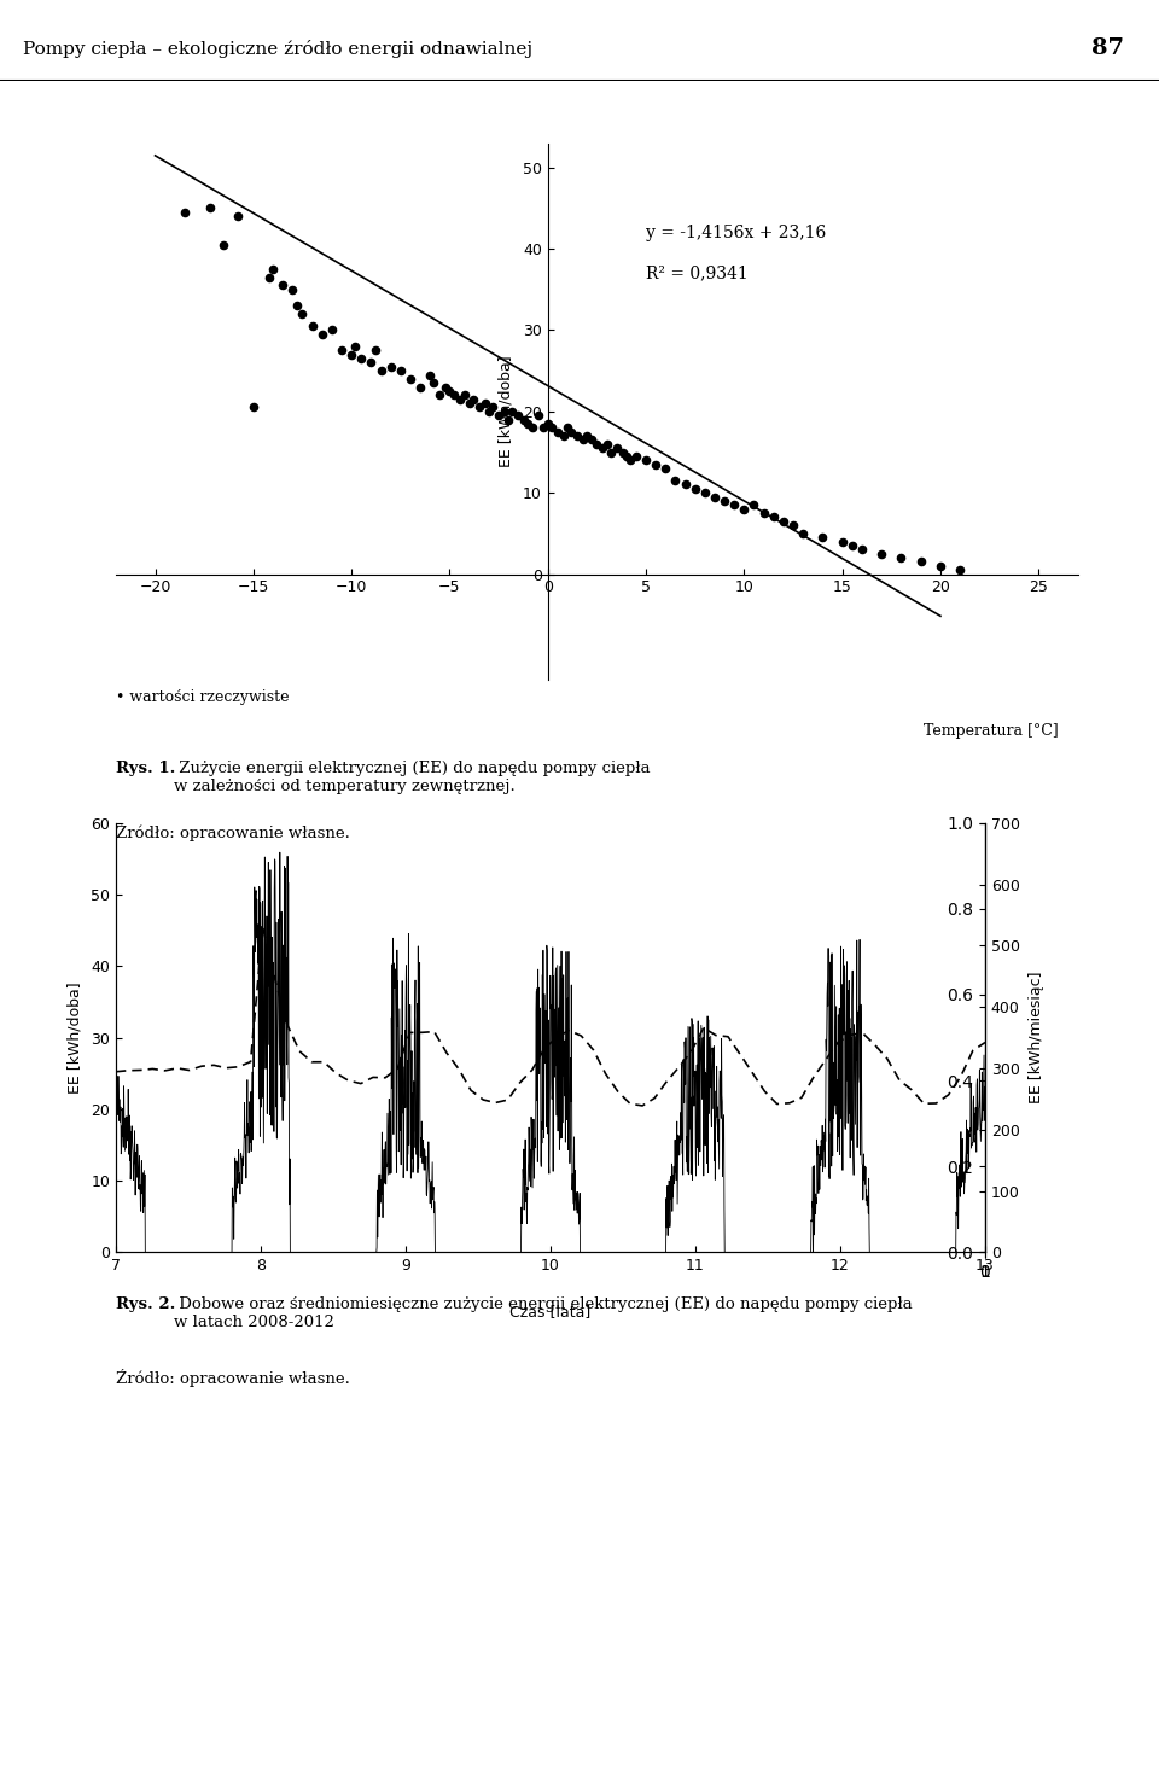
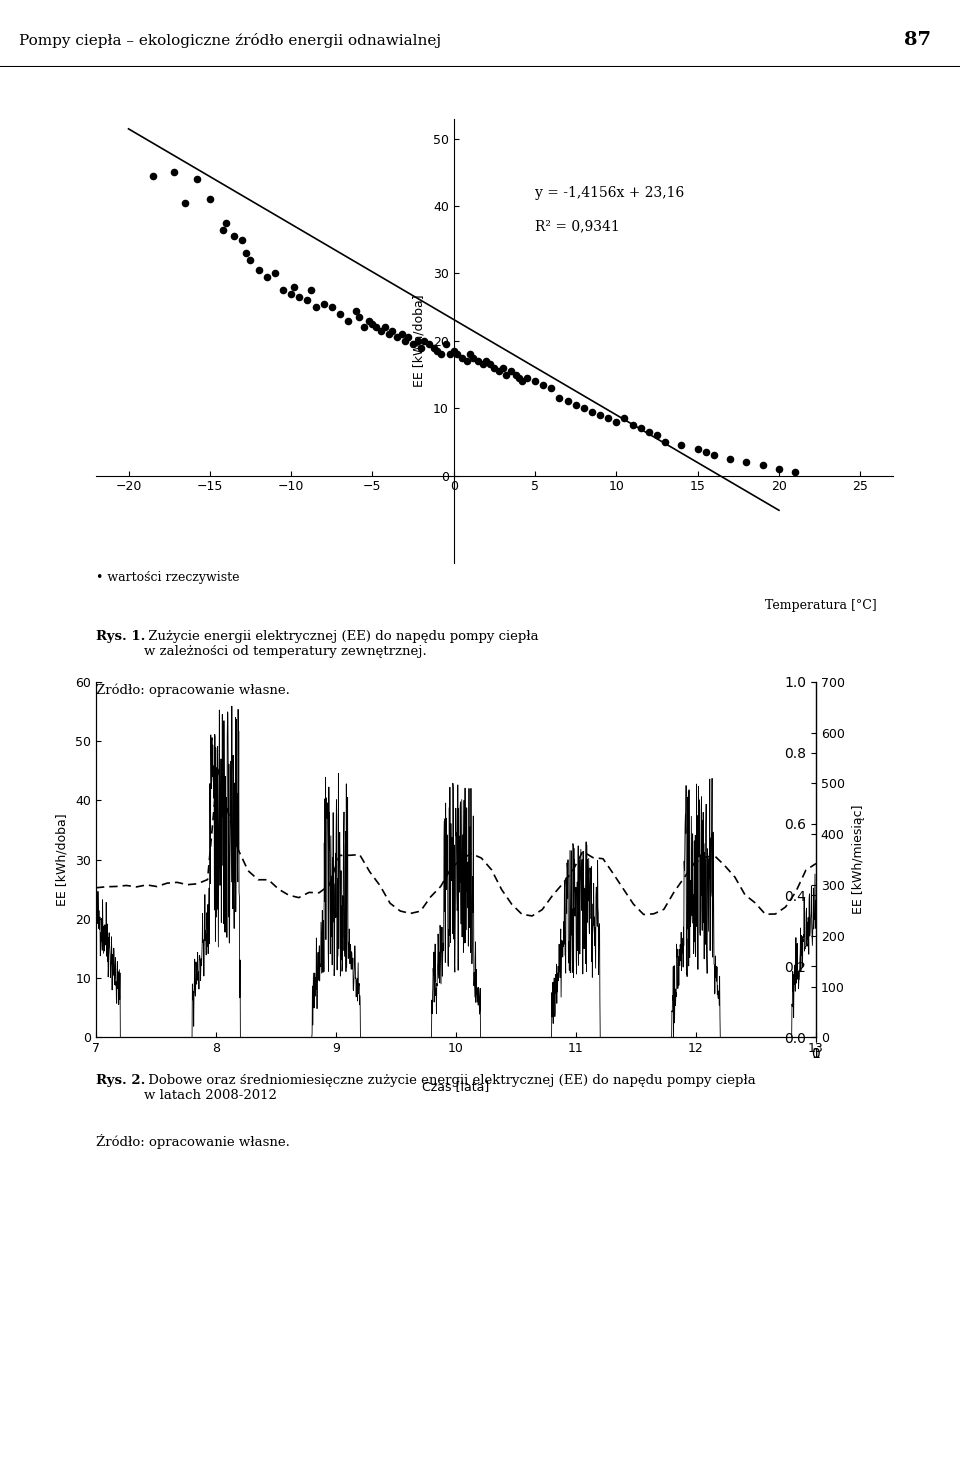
−15: 20.6 -> 41.0
